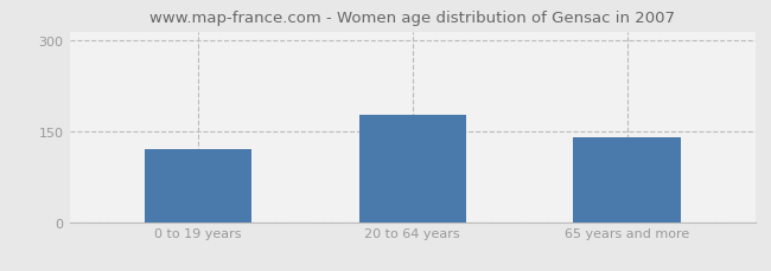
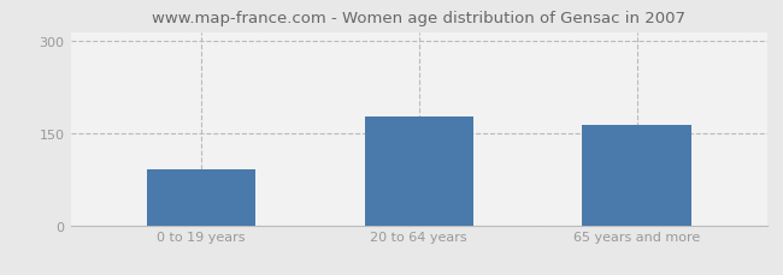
0 to 19 years: 121 -> 92
65 years and more: 140 -> 164
